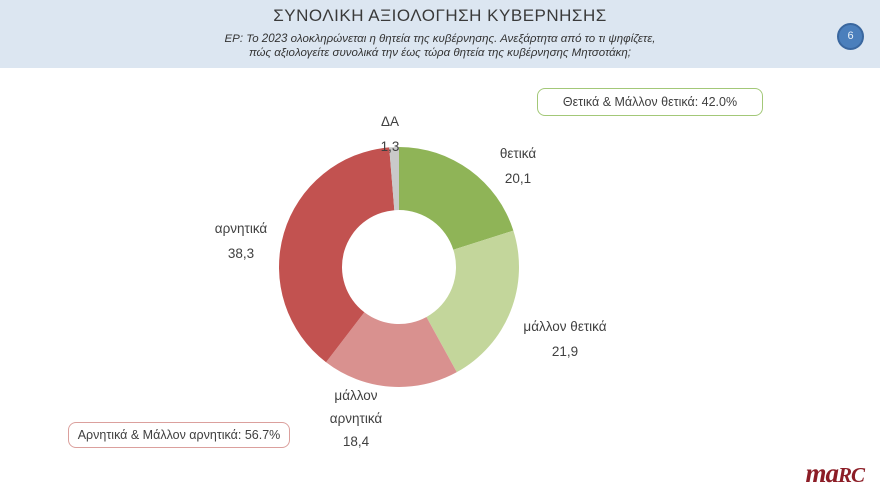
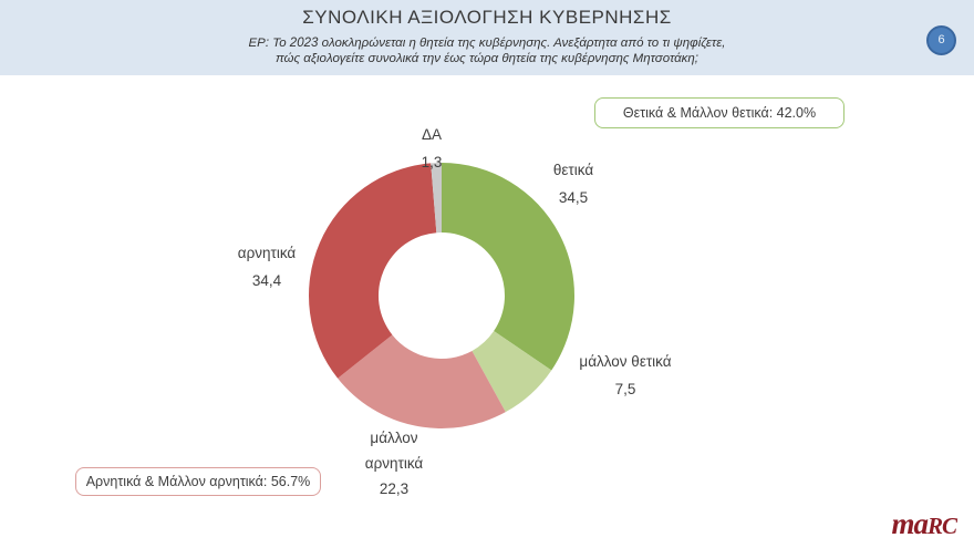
θετικά: 20,1 -> 34,5
μάλλον θετικά: 21,9 -> 7,5
μάλλον αρνητικά: 18,4 -> 22,3
αρνητικά: 38,3 -> 34,4
